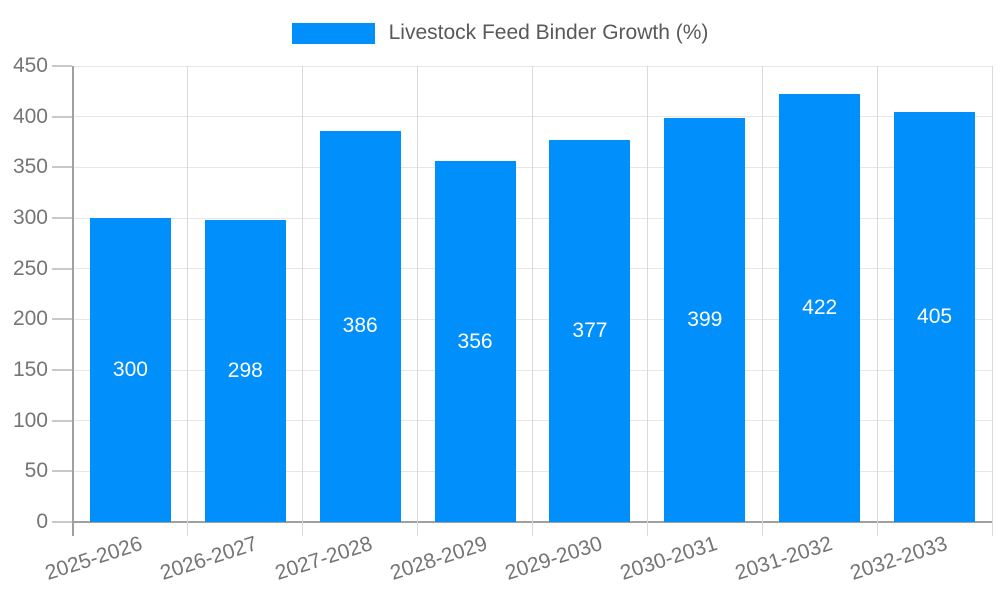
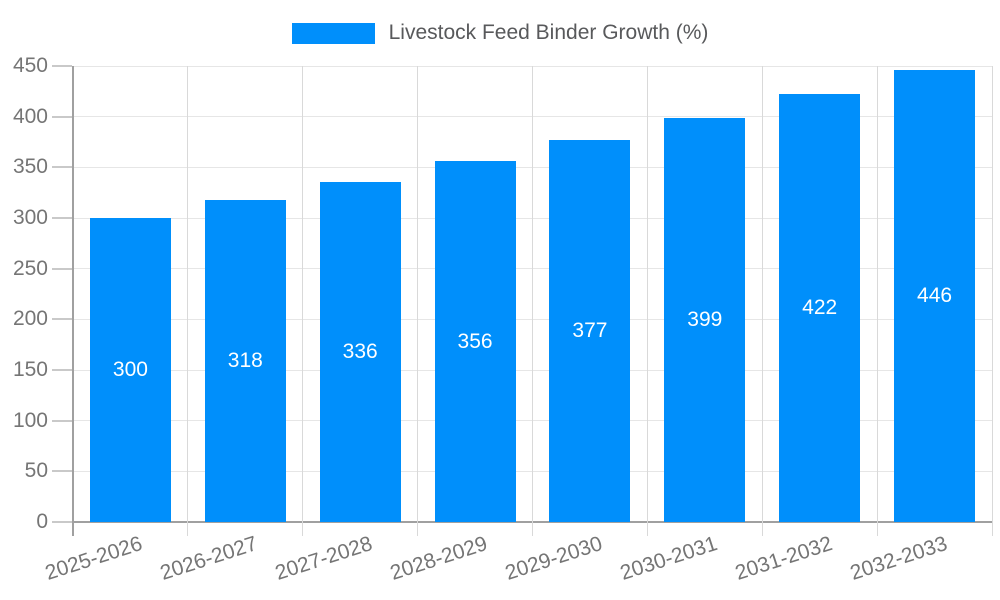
2026-2027: 298 -> 318
2027-2028: 386 -> 336
2032-2033: 405 -> 446
